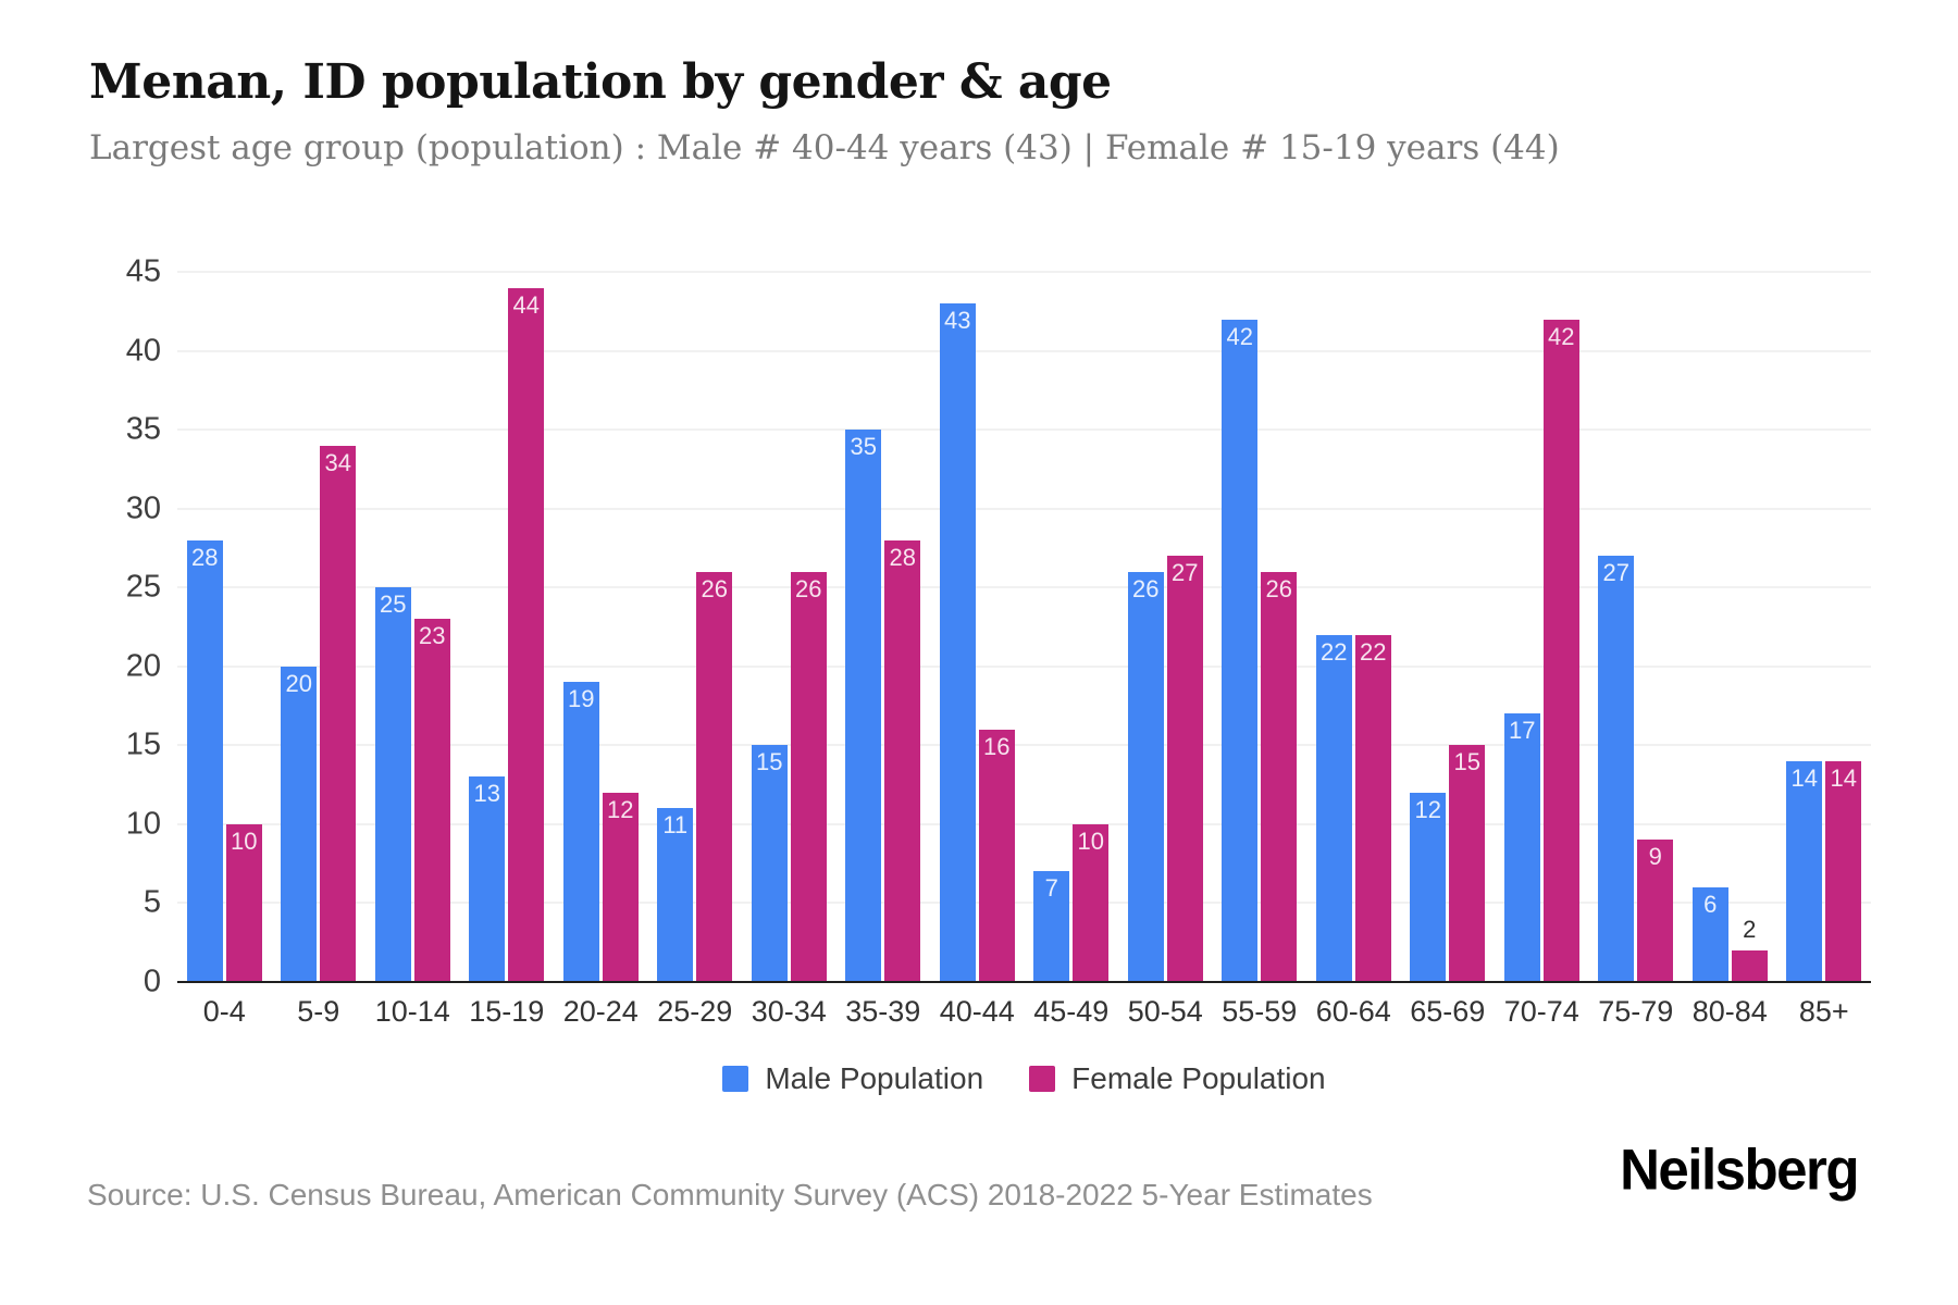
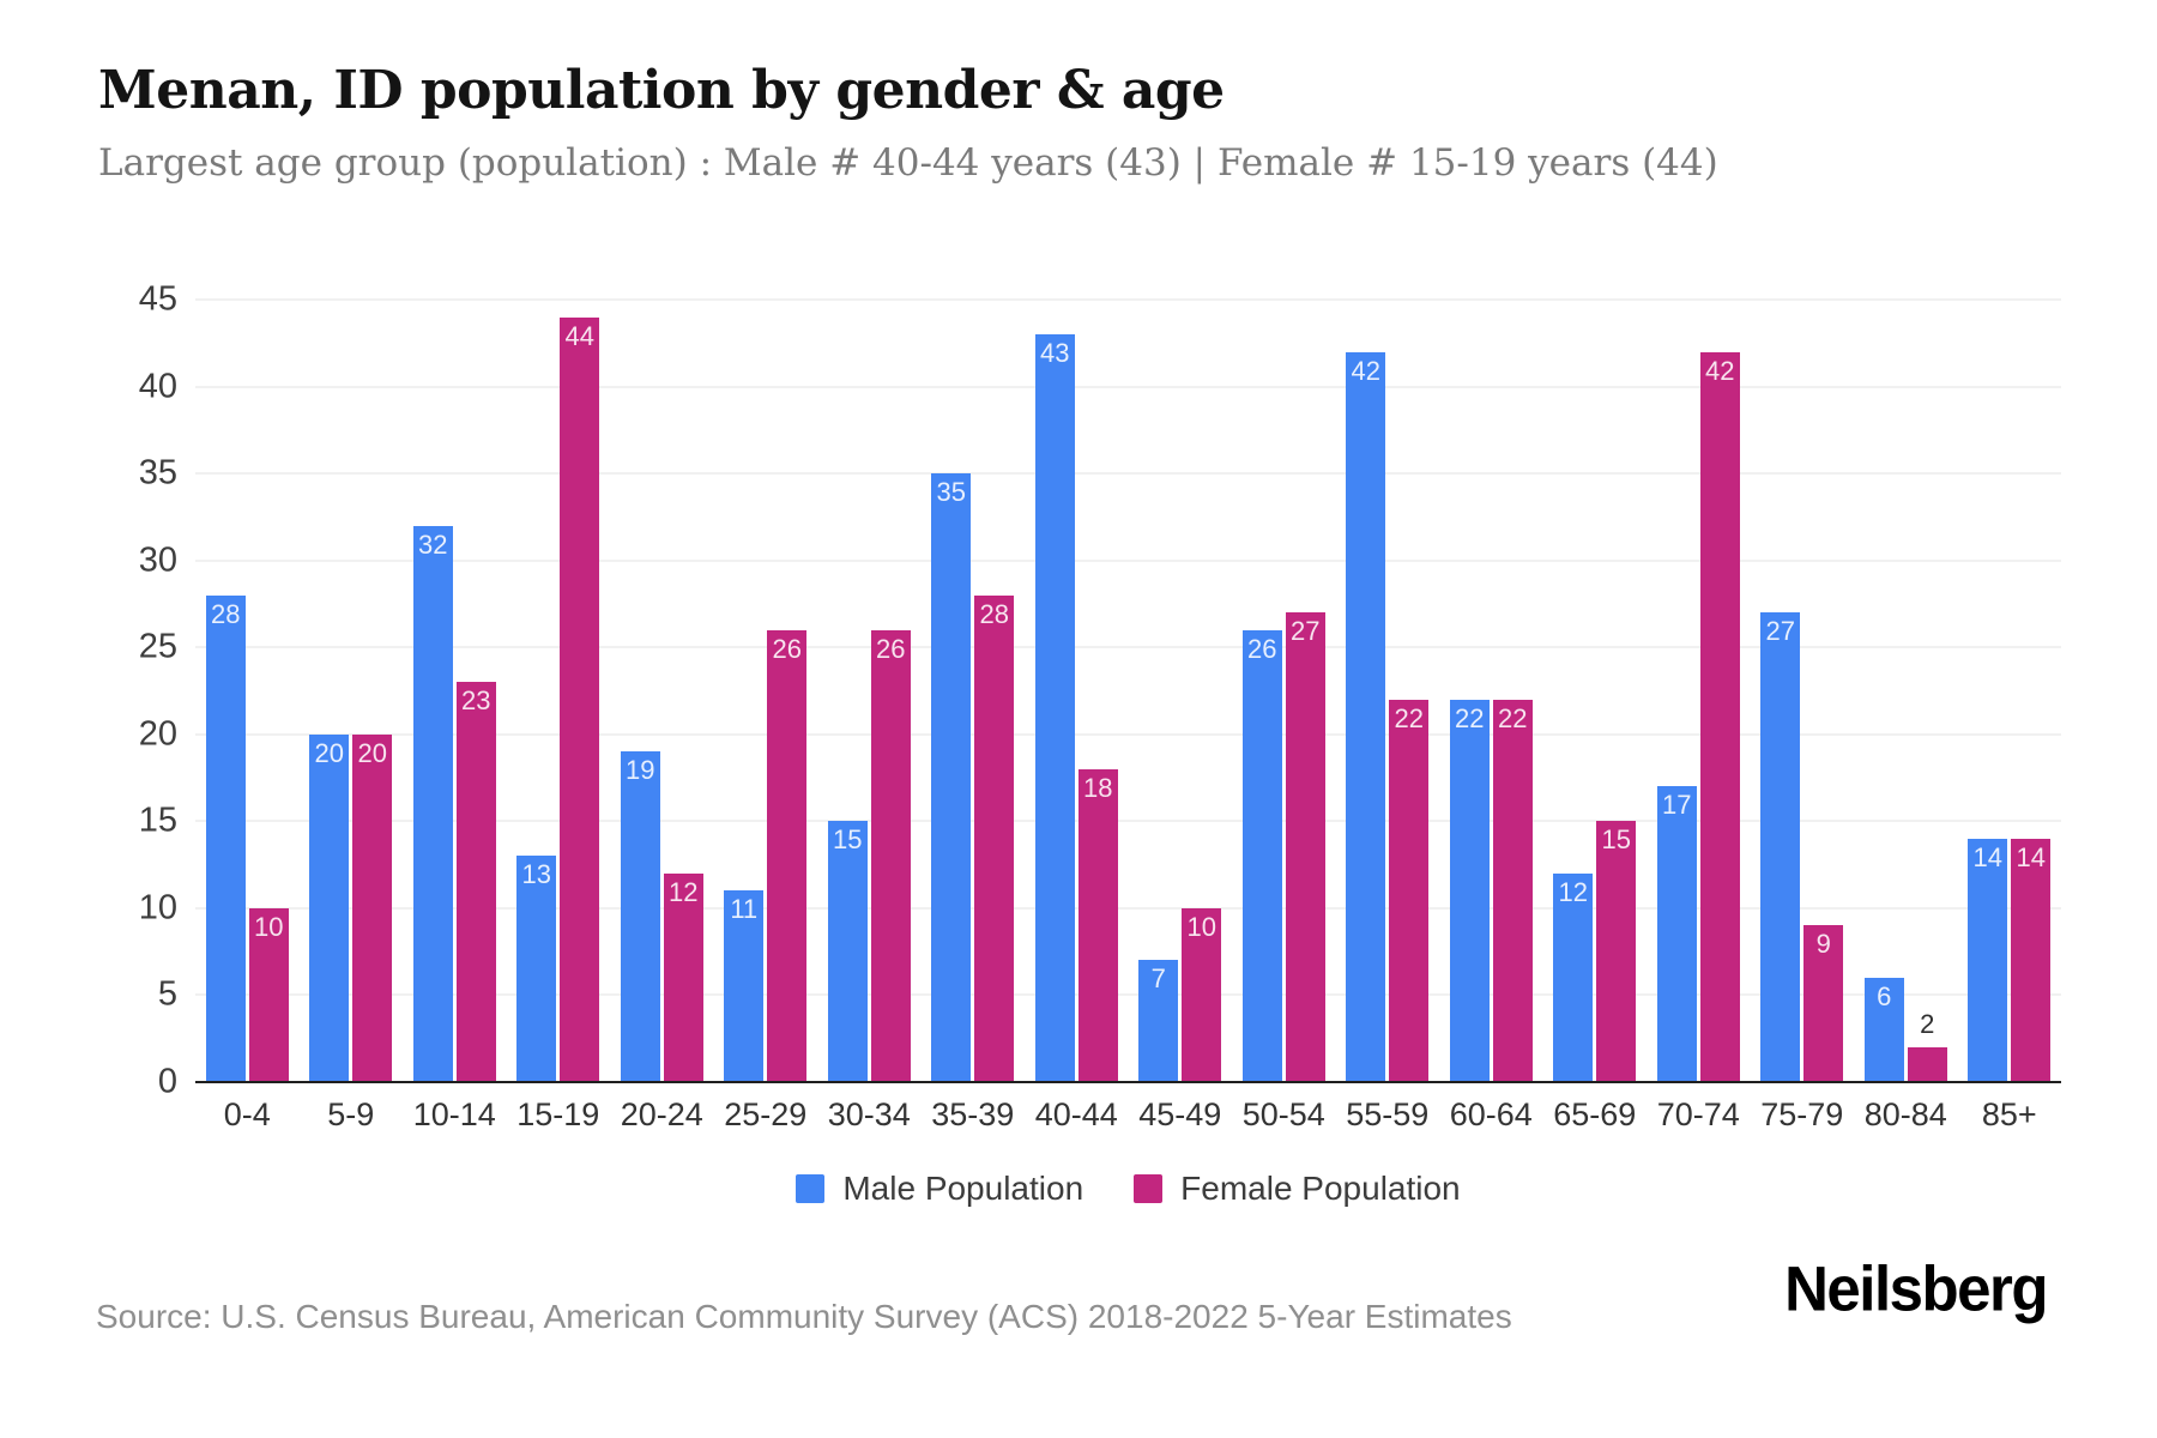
Female Population/5-9: 34 -> 20
Male Population/10-14: 25 -> 32
Female Population/40-44: 16 -> 18
Female Population/55-59: 26 -> 22
